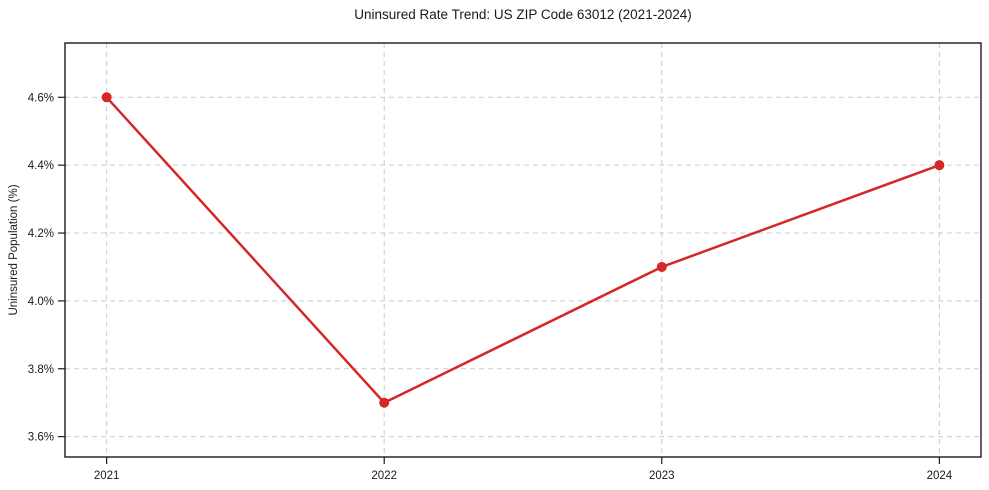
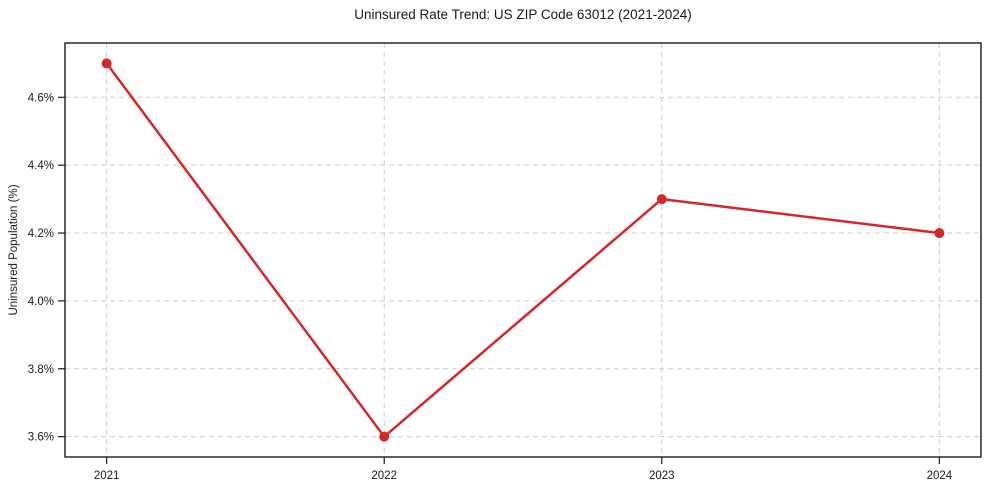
2021: 4.6% -> 4.7%
2022: 3.7% -> 3.6%
2023: 4.1% -> 4.3%
2024: 4.4% -> 4.2%
